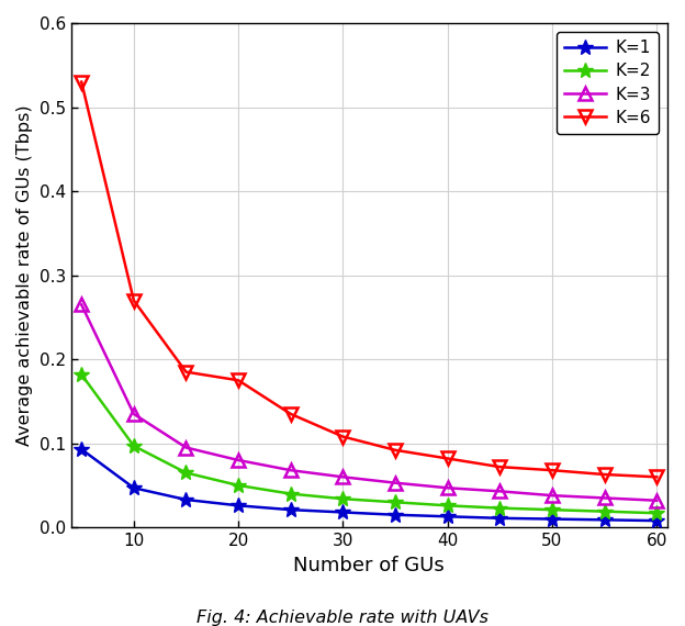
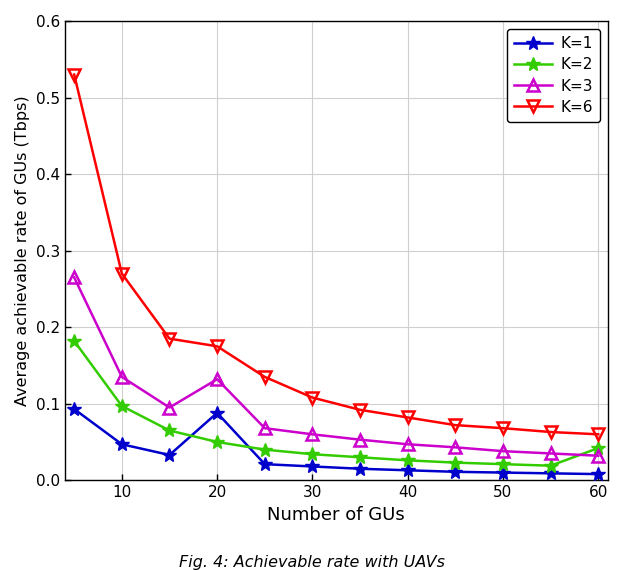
K=1/20: 0.026 -> 0.088
K=3/20: 0.080 -> 0.132
K=2/60: 0.017 -> 0.042
